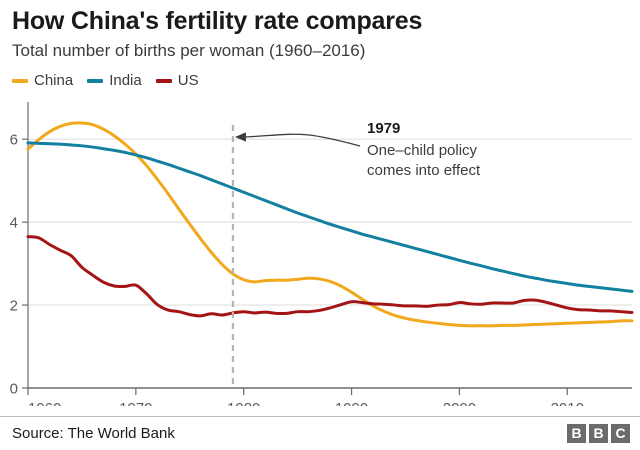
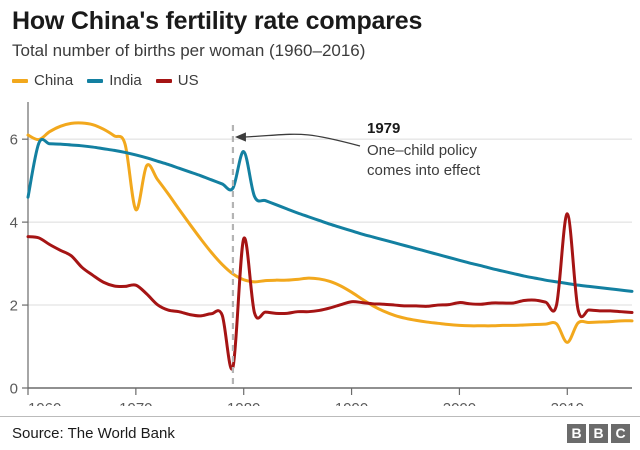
China/1960: 5.8 -> 6.1
India/1960: 5.9 -> 4.6
China/1970: 5.6 -> 4.3
US/1979: 1.8 -> 0.5
India/1980: 4.7 -> 5.7
US/1980: 1.8 -> 3.6
China/2010: 1.6 -> 1.1
US/2010: 1.9 -> 4.2
